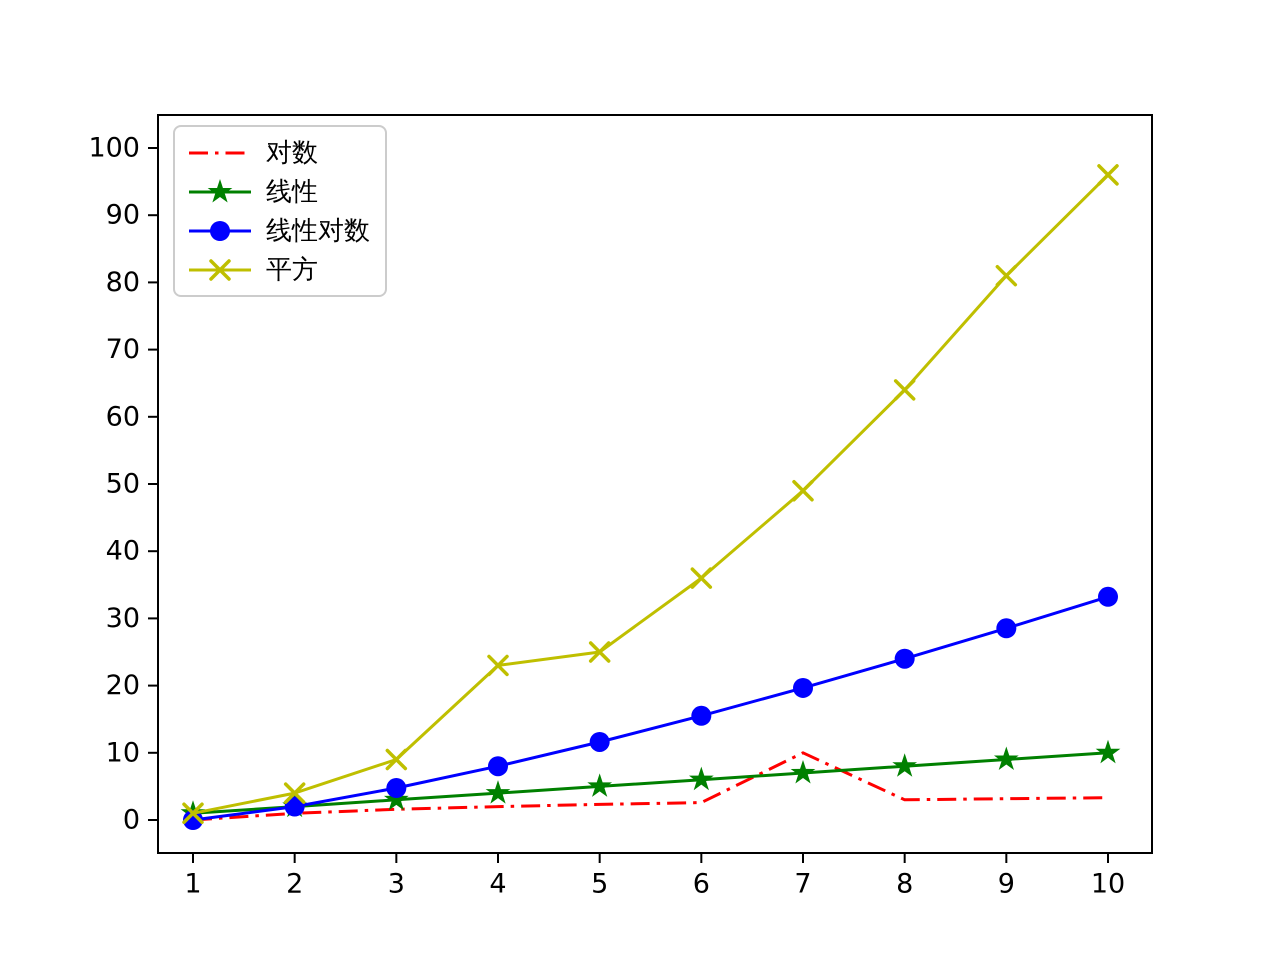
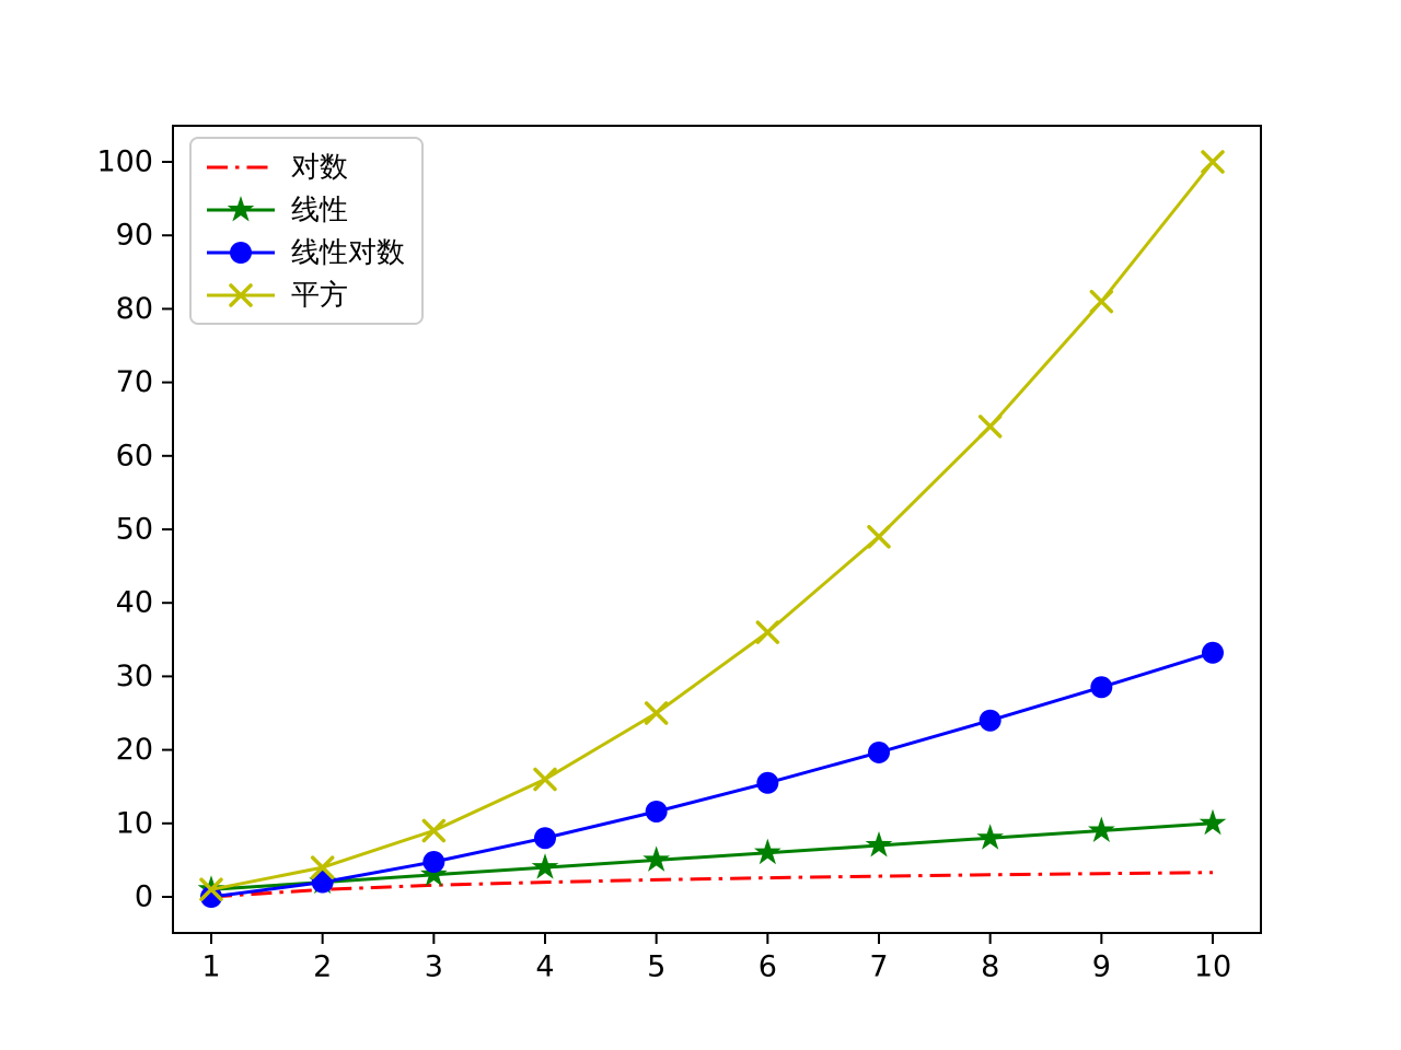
平方/4: 23 -> 16
对数/7: 10 -> 3
平方/10: 96 -> 100
